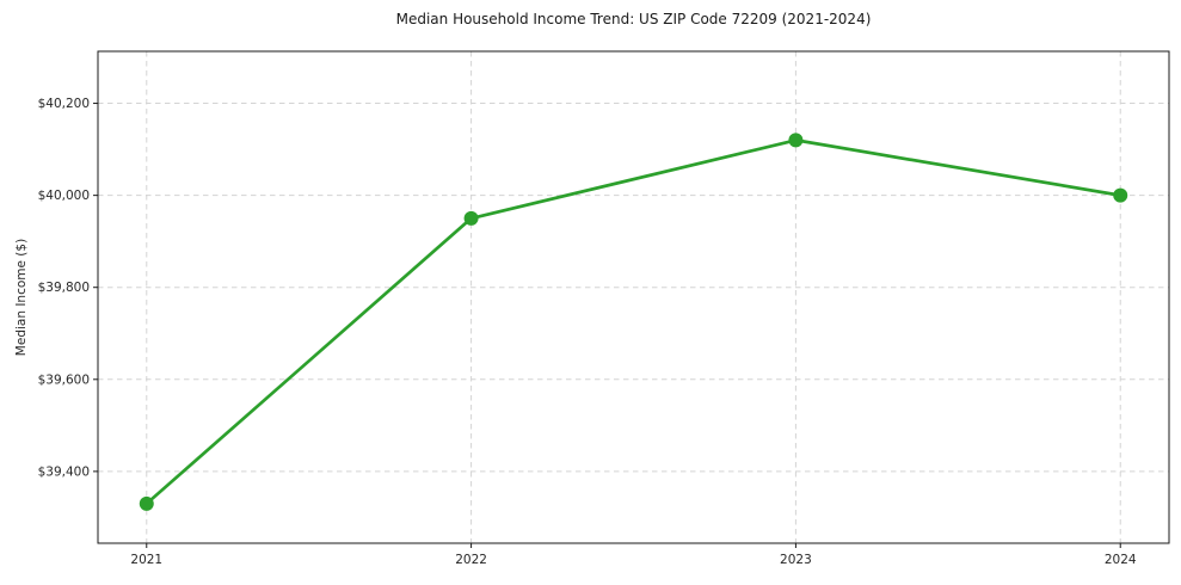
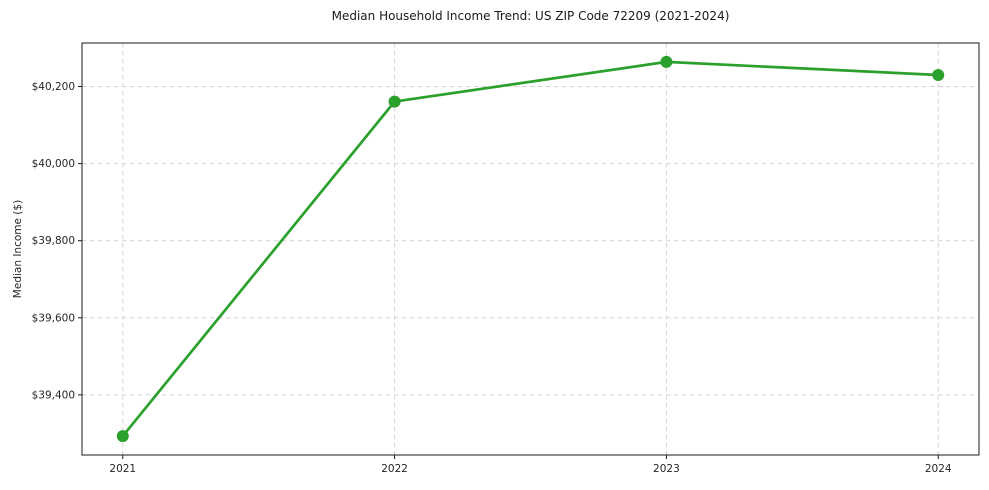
2021: $39330 -> $39290
2022: $39950 -> $40160
2023: $40120 -> $40260
2024: $40000 -> $40230
